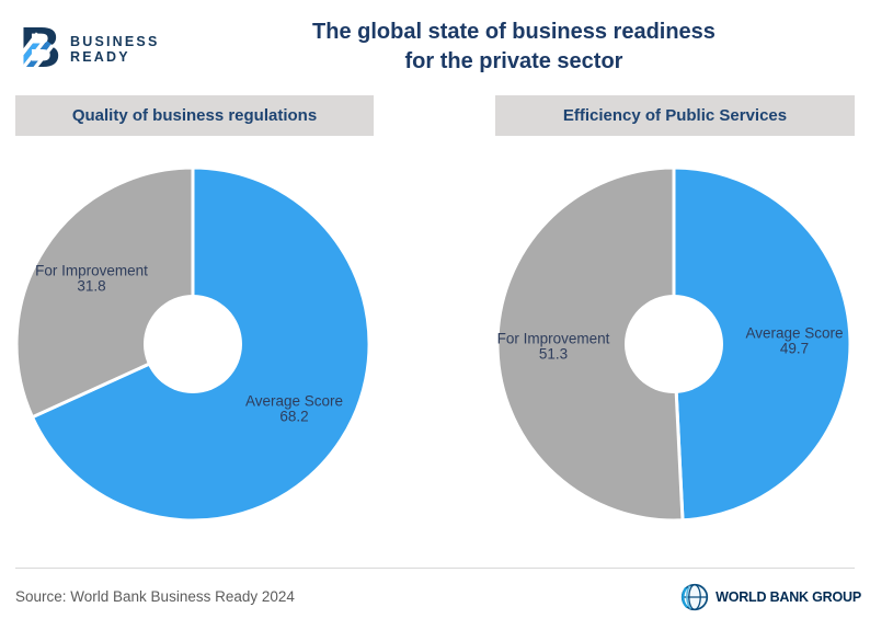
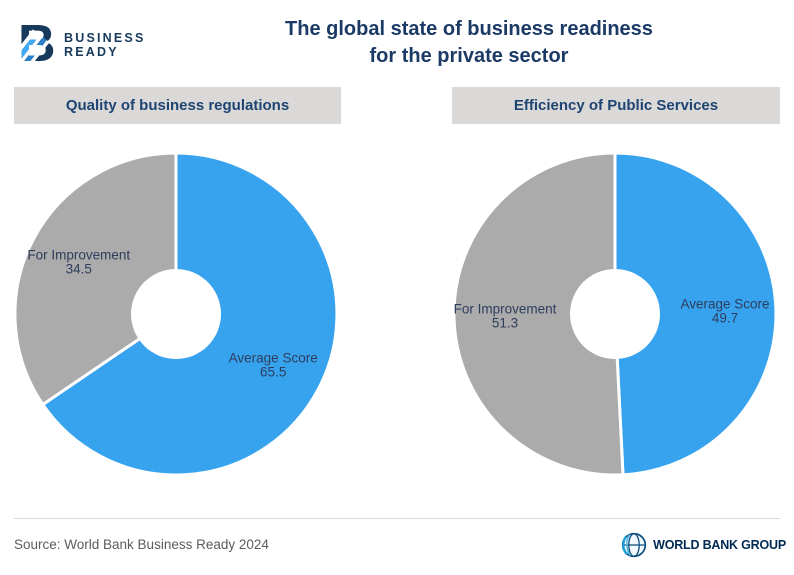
Quality of business regulations/Average Score: 68.2 -> 65.5
Quality of business regulations/For Improvement: 31.8 -> 34.5
